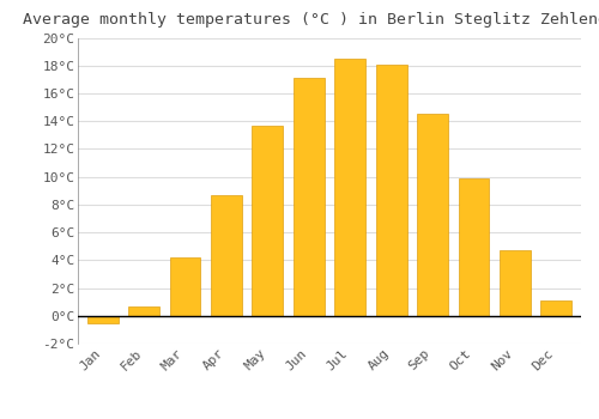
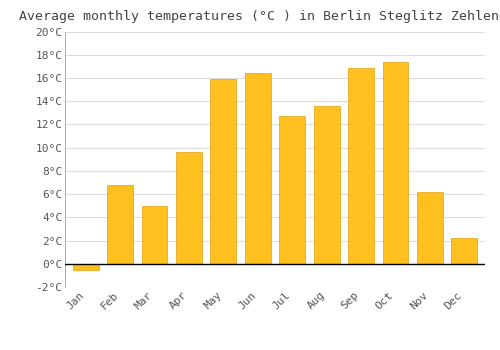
Feb: 0.7°C -> 6.8°C
Mar: 4.2°C -> 5.0°C
Apr: 8.7°C -> 9.6°C
May: 13.7°C -> 15.9°C
Jun: 17.1°C -> 16.4°C
Jul: 18.5°C -> 12.7°C
Aug: 18.1°C -> 13.6°C
Sep: 14.5°C -> 16.9°C
Oct: 9.9°C -> 17.4°C
Nov: 4.7°C -> 6.2°C
Dec: 1.1°C -> 2.2°C
